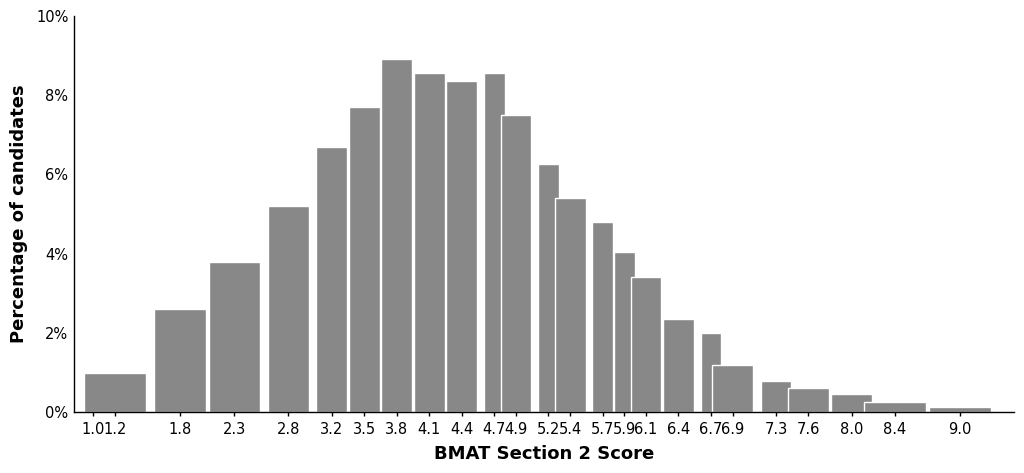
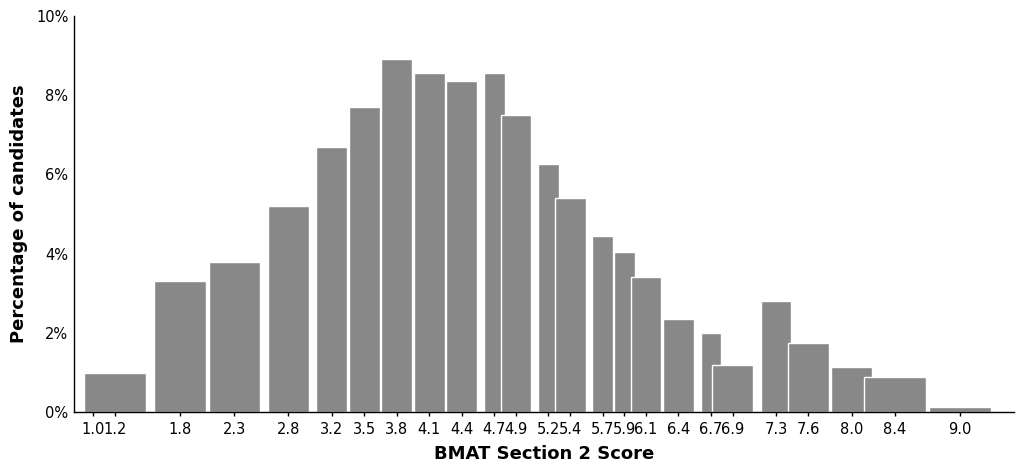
1.8: 2.60% -> 3.30%
5.7: 4.80% -> 4.45%
7.3: 0.80% -> 2.80%
7.6: 0.60% -> 1.75%
8.0: 0.45% -> 1.15%
8.4: 0.25% -> 0.90%
